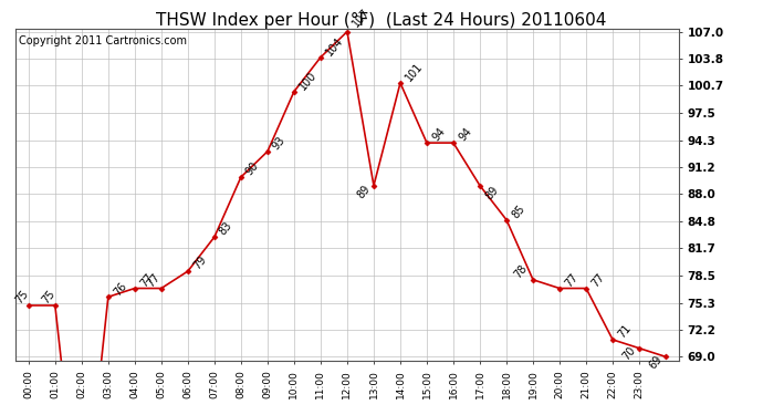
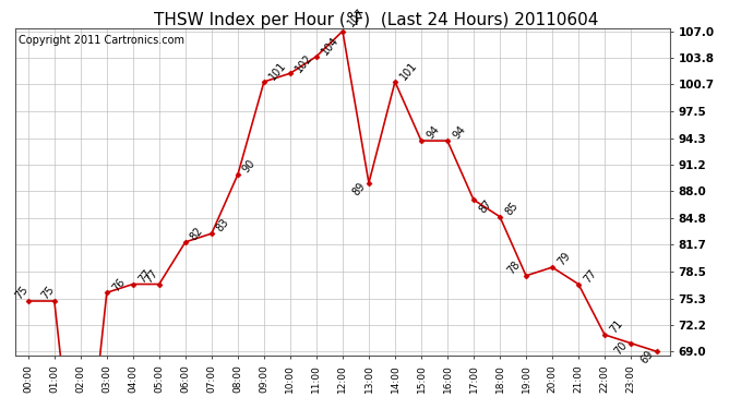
06:00: 79 -> 82
09:00: 93 -> 101
10:00: 100 -> 102
17:00: 89 -> 87
20:00: 77 -> 79
